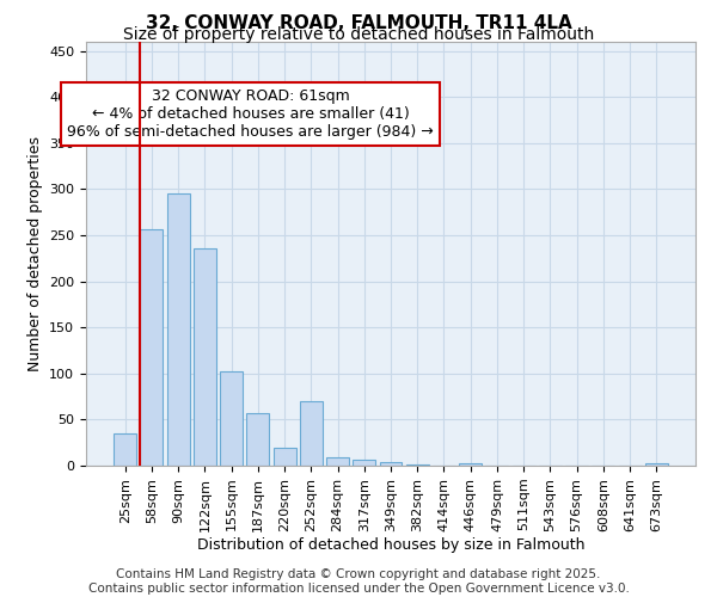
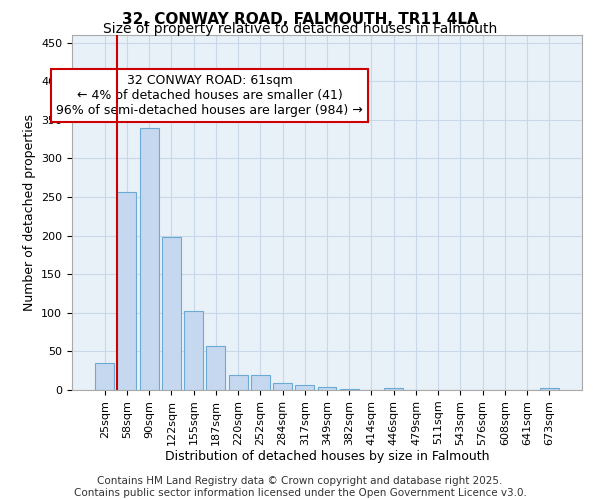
90sqm: 296 -> 340
122sqm: 236 -> 198
252sqm: 70 -> 19
